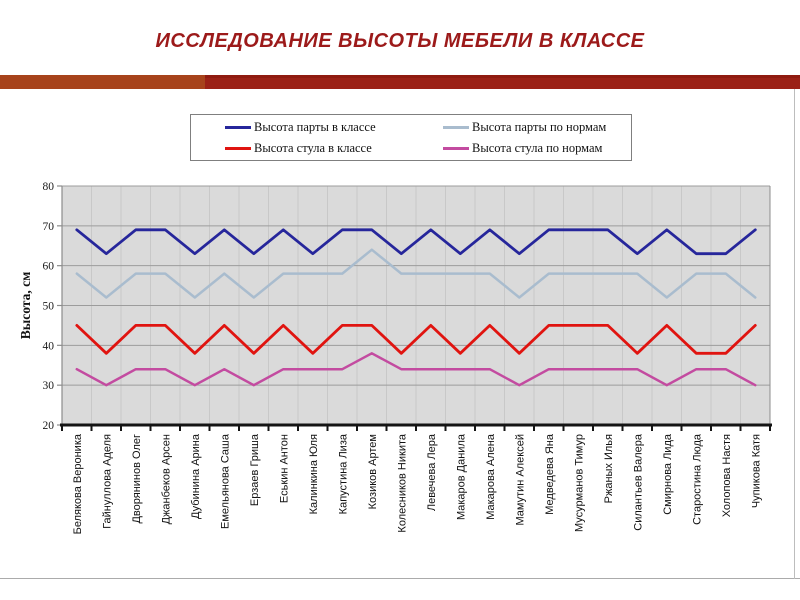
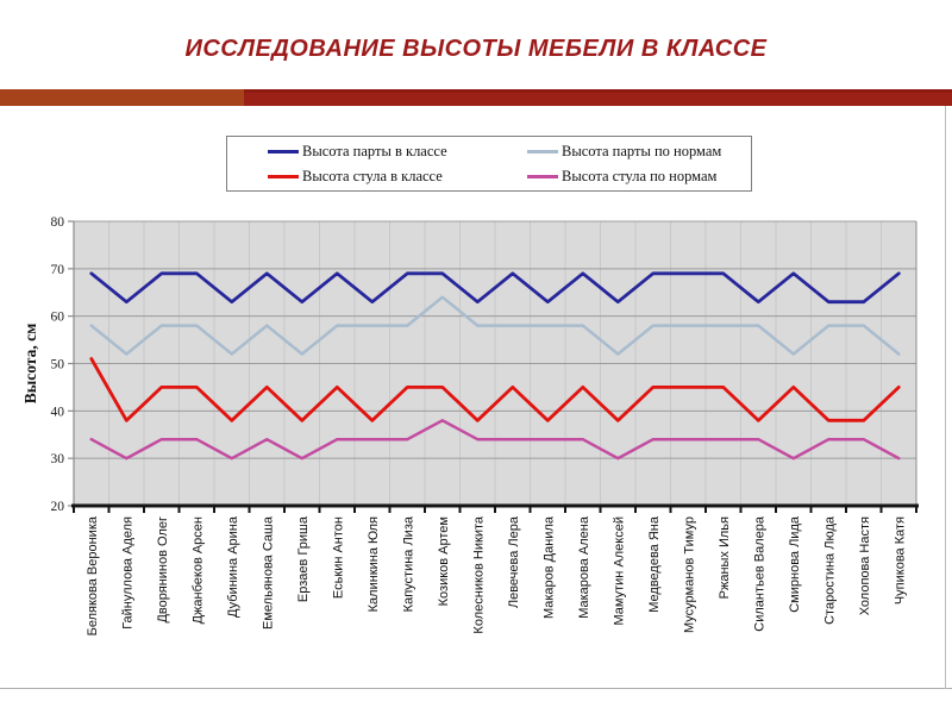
Высота стула в классе/Белякова Вероника: 45 -> 51
